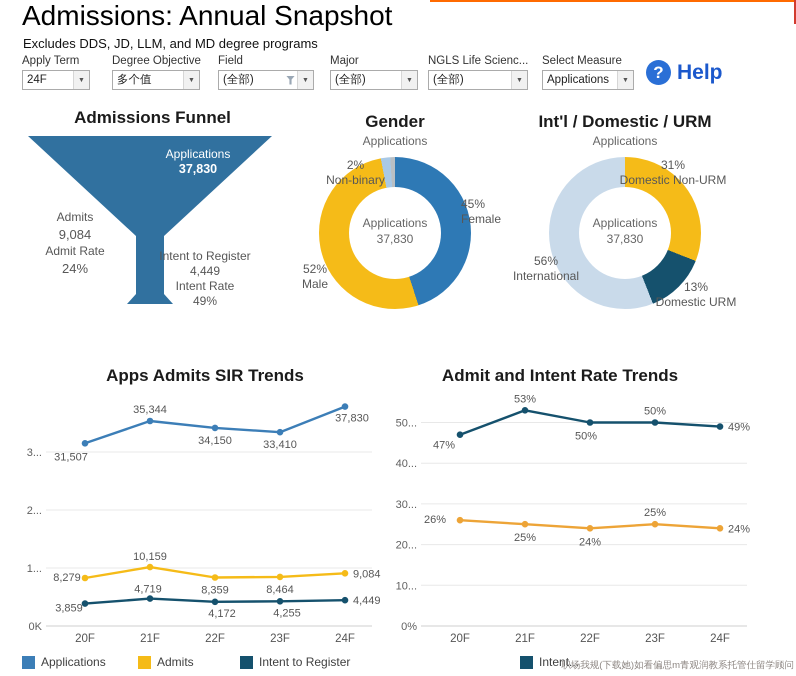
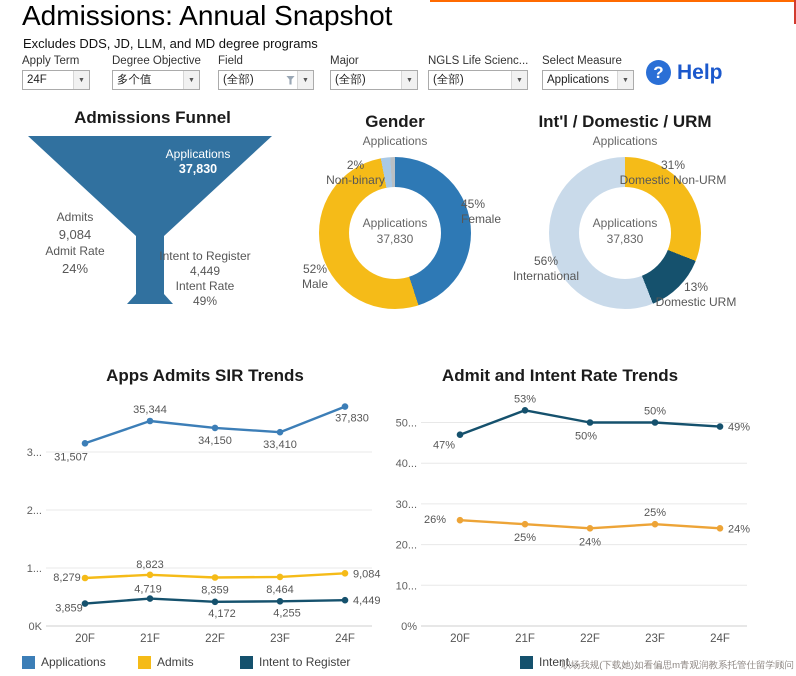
Apps Admits SIR Trends/Admits/21F: 10,159 -> 8,823
